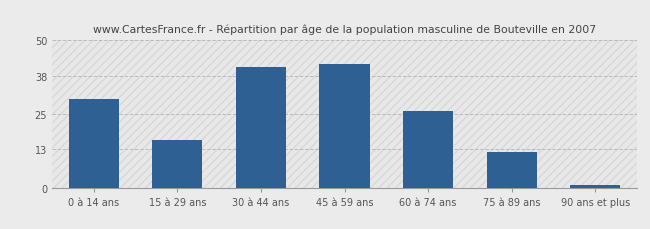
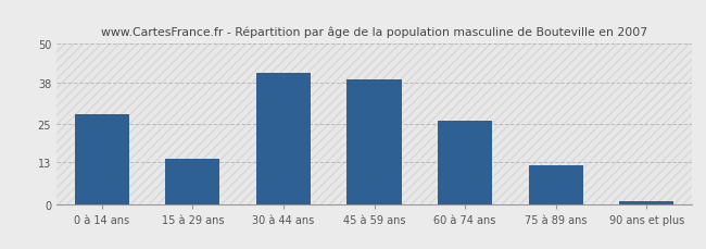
0 à 14 ans: 30 -> 28
15 à 29 ans: 16 -> 14
45 à 59 ans: 42 -> 39
